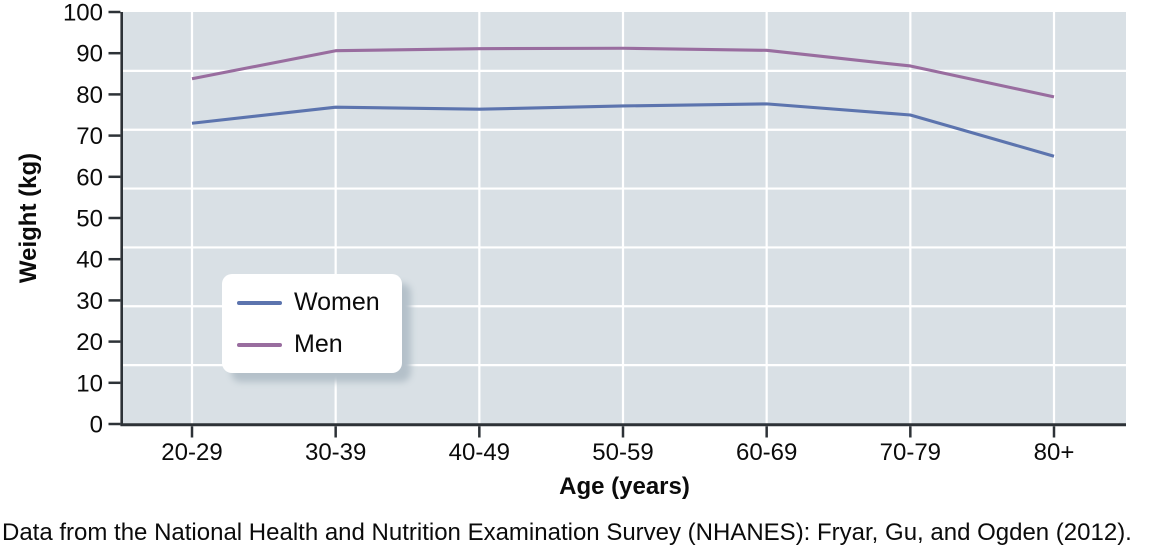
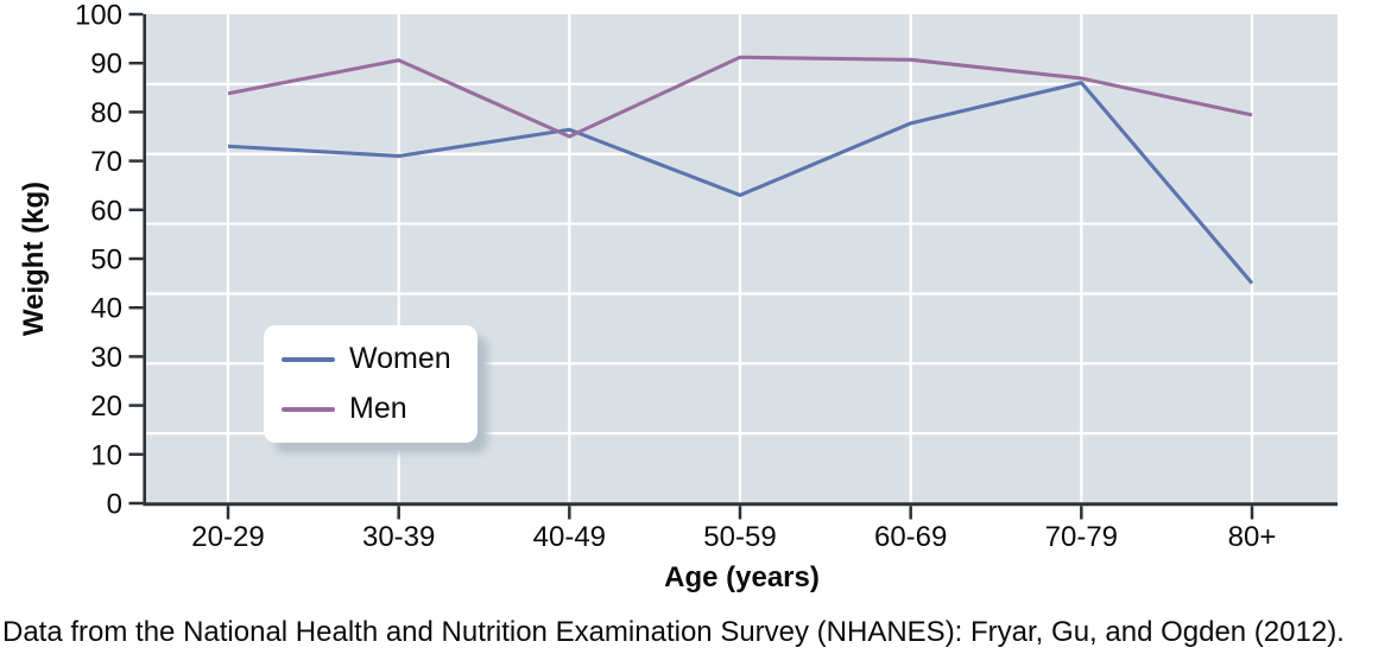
Women/30-39: 77 -> 71
Men/40-49: 91 -> 75
Women/50-59: 77 -> 63
Women/70-79: 75 -> 86
Women/80+: 65 -> 45
